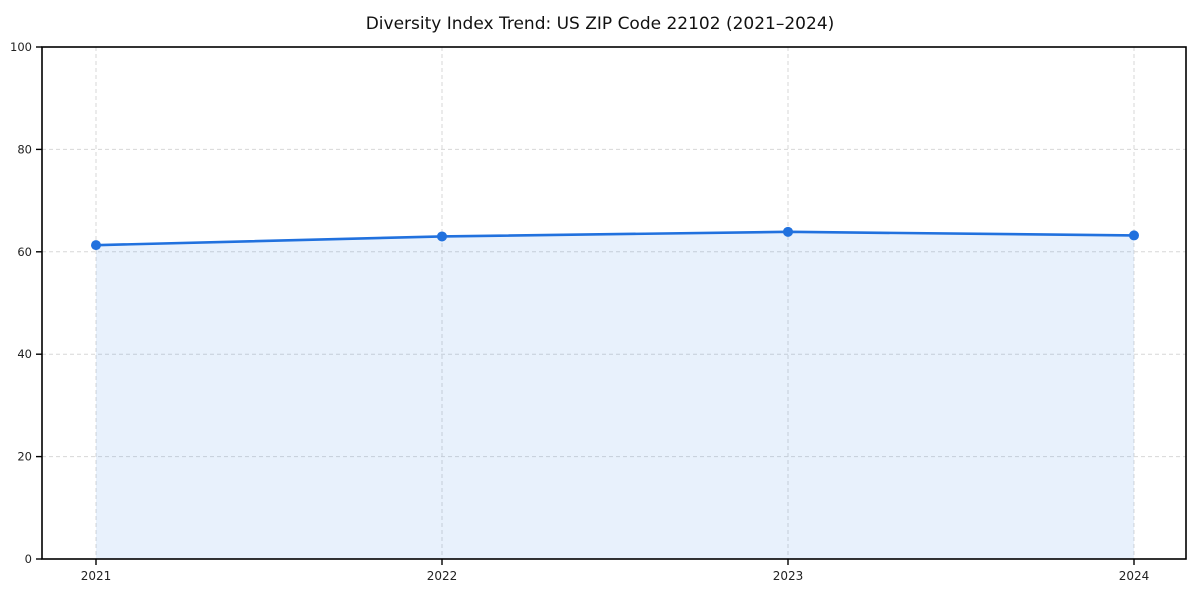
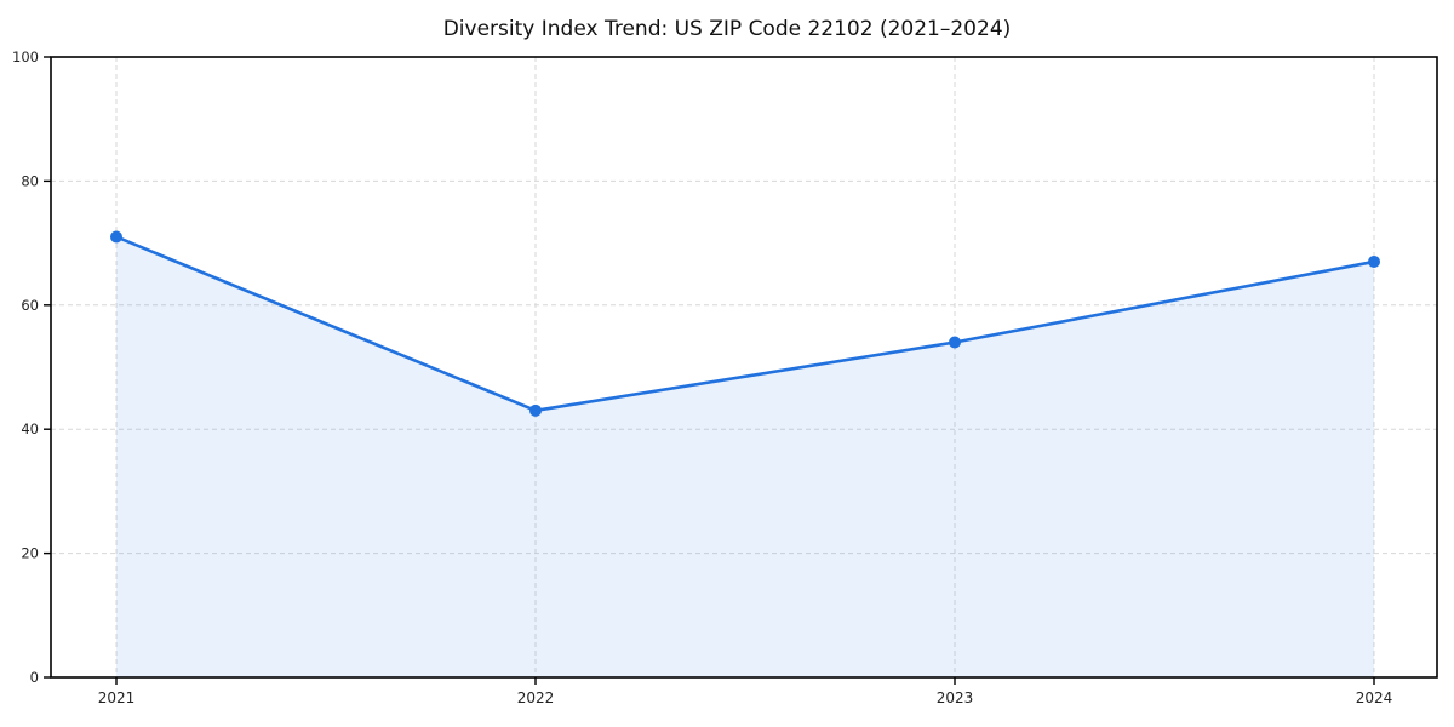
2021: 61 -> 71
2022: 63 -> 43
2023: 64 -> 54
2024: 63 -> 67
